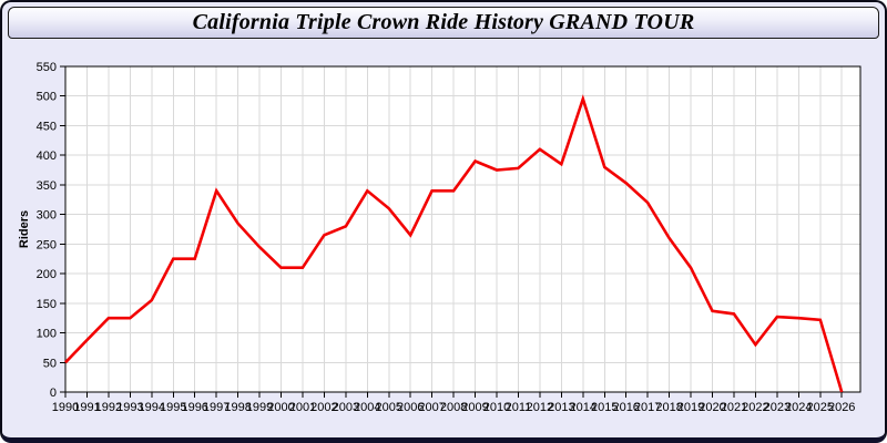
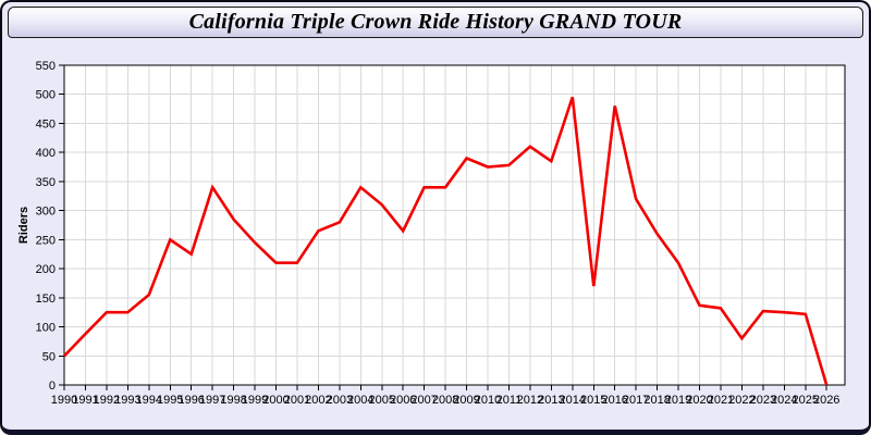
1995: 220 -> 250
2015: 380 -> 170
2016: 350 -> 480
